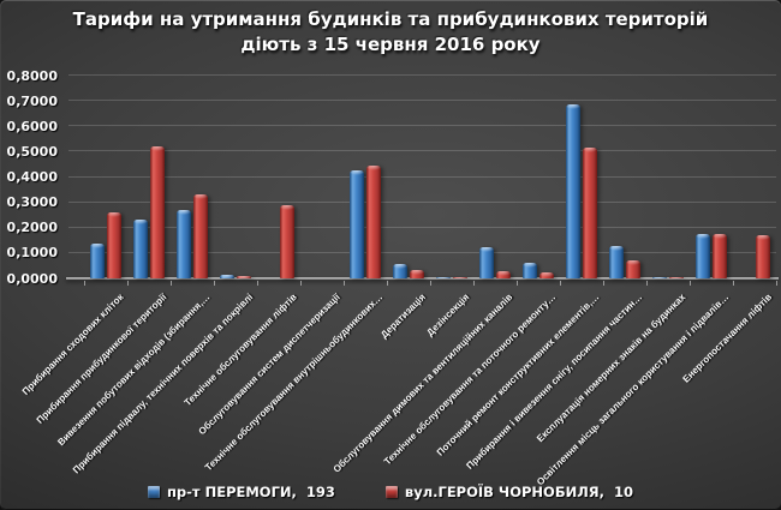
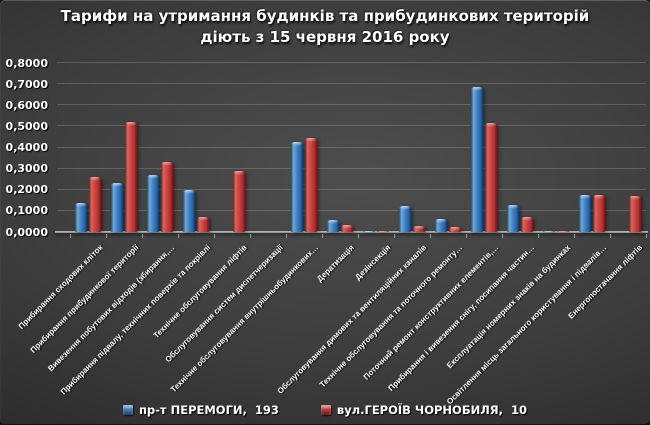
пр-т ПЕРЕМОГИ, 193/Прибирання підвалу, технічних поверхів та покрівлі: 0,01 -> 0,20
вул.ГЕРОЇВ ЧОРНОБИЛЯ, 10/Прибирання підвалу, технічних поверхів та покрівлі: 0,01 -> 0,07
